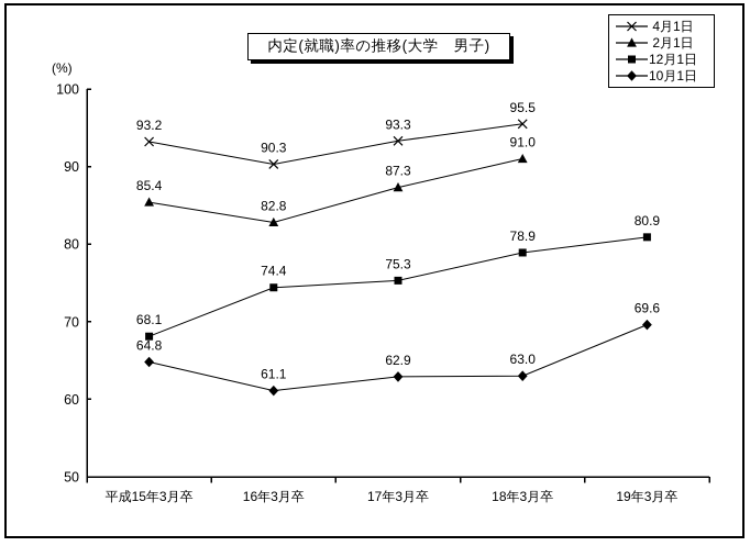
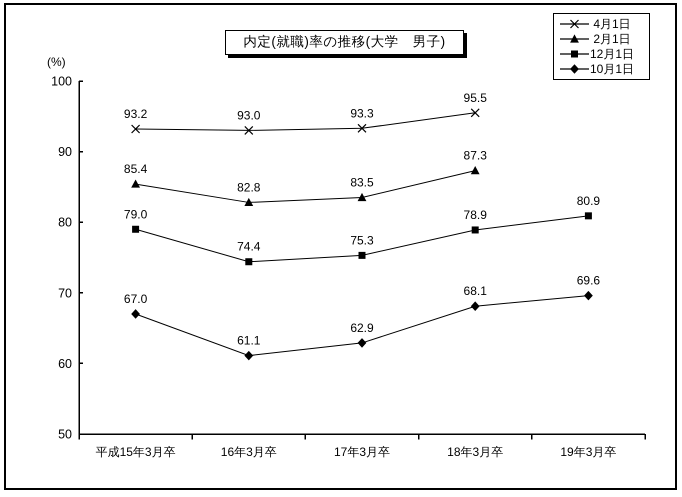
12月1日/平成15年3月卒: 68.1 -> 79.0
10月1日/平成15年3月卒: 64.8 -> 67.0
4月1日/16年3月卒: 90.3 -> 93.0
2月1日/17年3月卒: 87.3 -> 83.5
2月1日/18年3月卒: 91.0 -> 87.3
10月1日/18年3月卒: 63.0 -> 68.1
